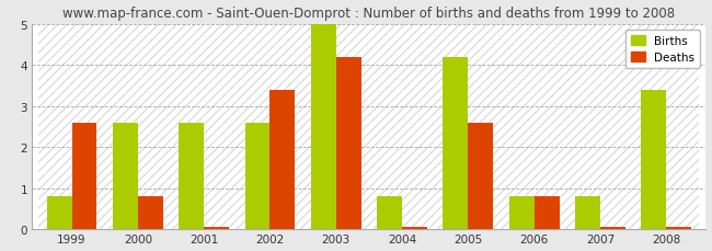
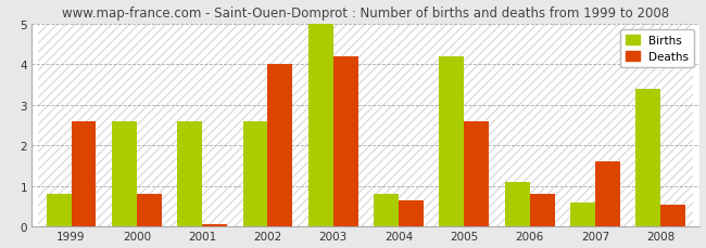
Deaths/2002: 3.40 -> 4.00
Deaths/2004: 0.05 -> 0.65
Births/2006: 0.8 -> 1.1
Births/2007: 0.8 -> 0.6
Deaths/2007: 0.05 -> 1.60
Deaths/2008: 0.05 -> 0.55
